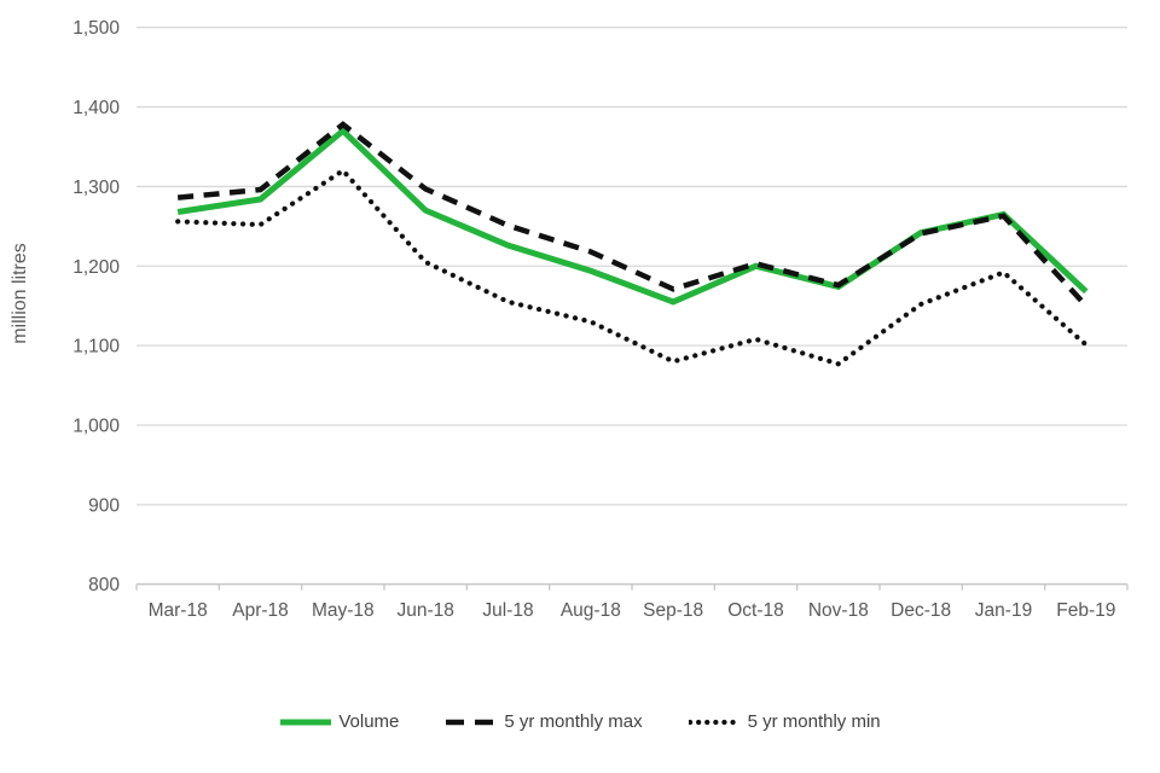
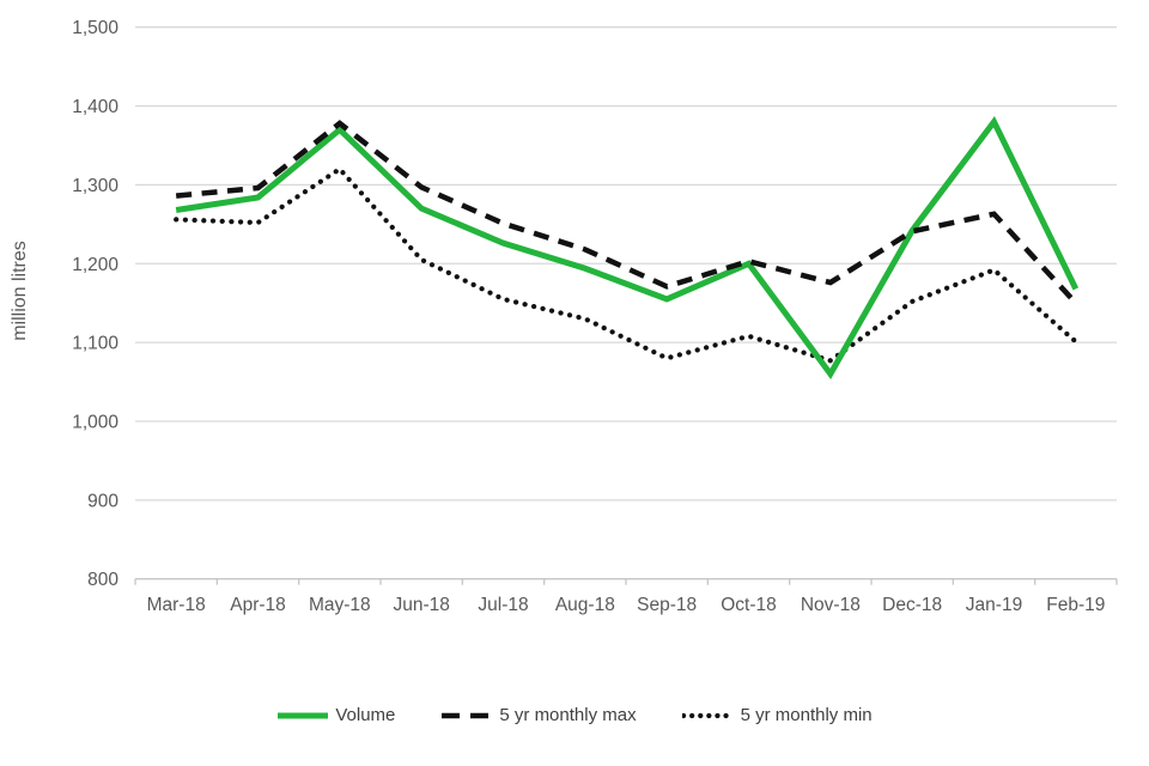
Volume/Nov-18: 1170 -> 1060
Volume/Jan-19: 1260 -> 1380
